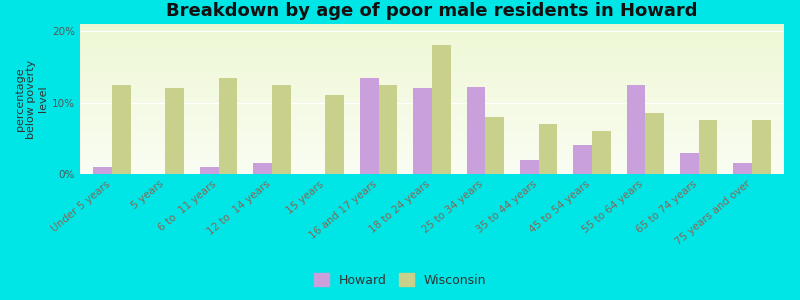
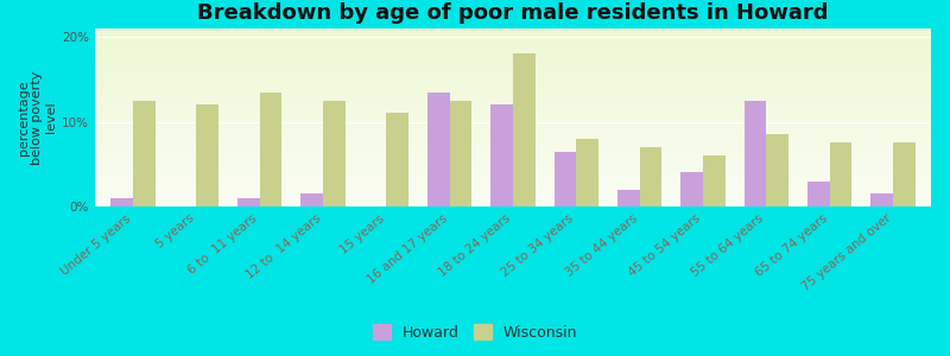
Howard/25 to 34 years: 12.2% -> 6.5%
